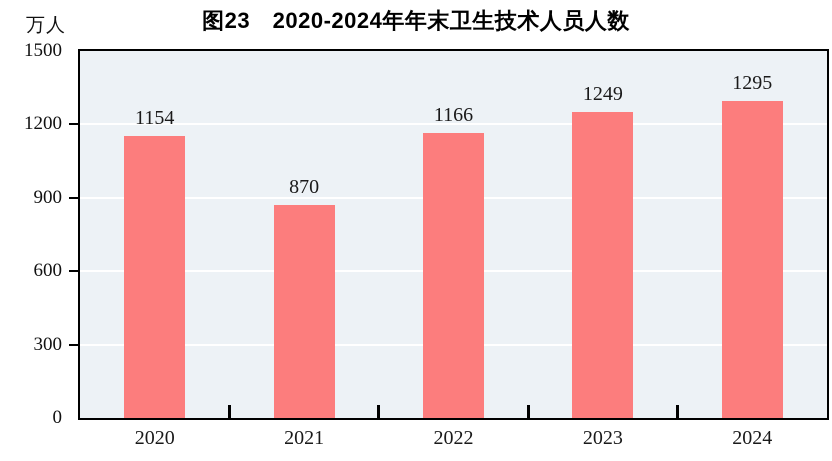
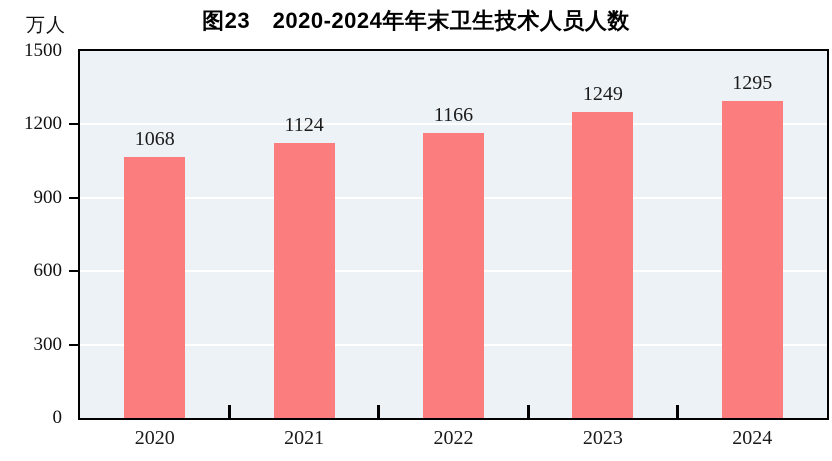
2020: 1154 -> 1068
2021: 870 -> 1124
